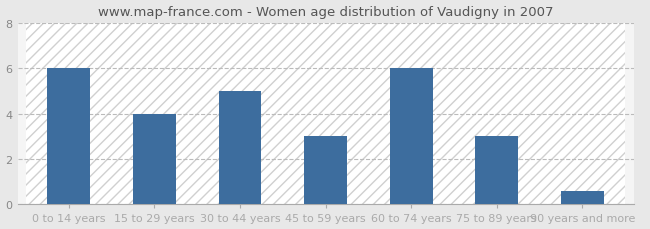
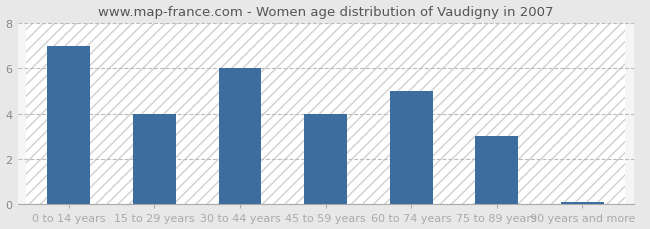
0 to 14 years: 6.0 -> 7.0
30 to 44 years: 5.0 -> 6.0
45 to 59 years: 3.0 -> 4.0
60 to 74 years: 6.0 -> 5.0
90 years and more: 0.6 -> 0.1
